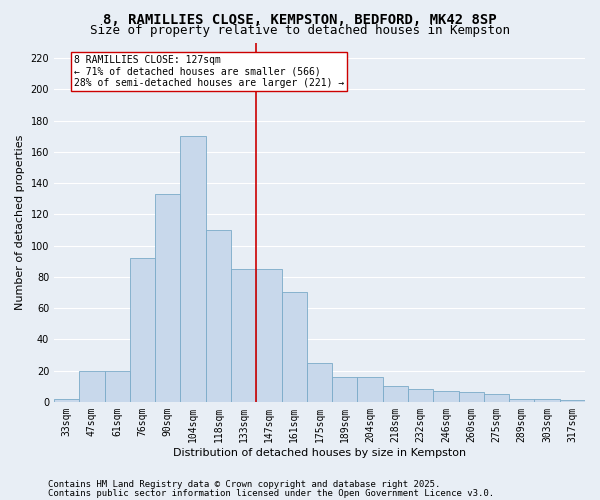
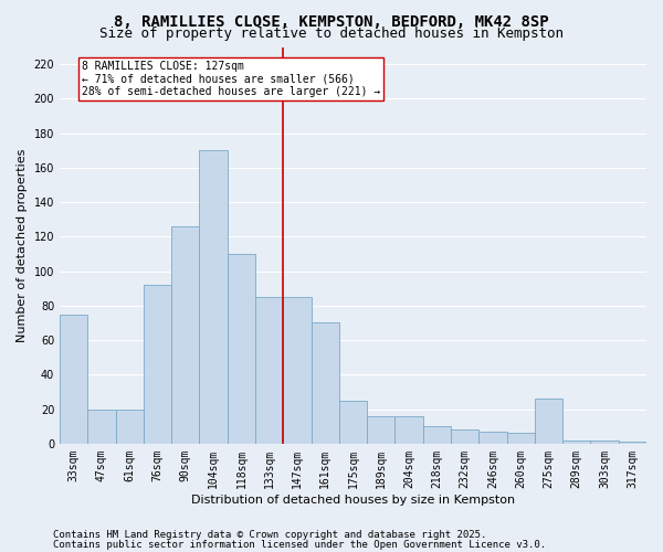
33sqm: 2 -> 75
90sqm: 133 -> 126
275sqm: 5 -> 26
